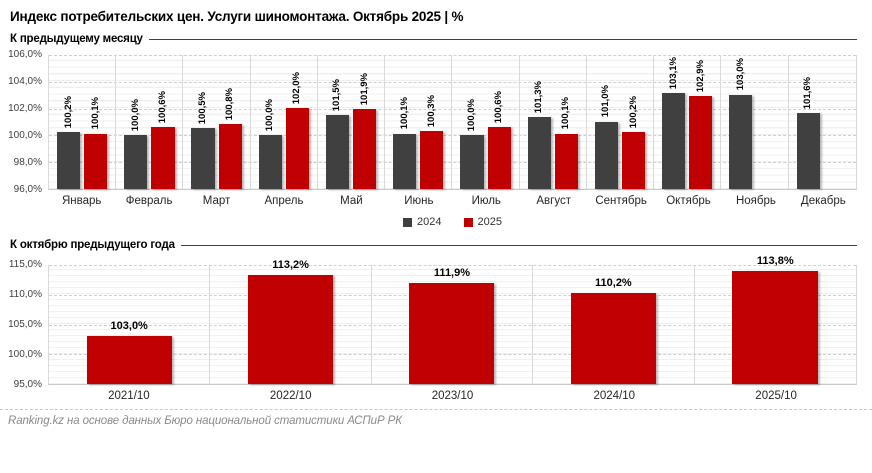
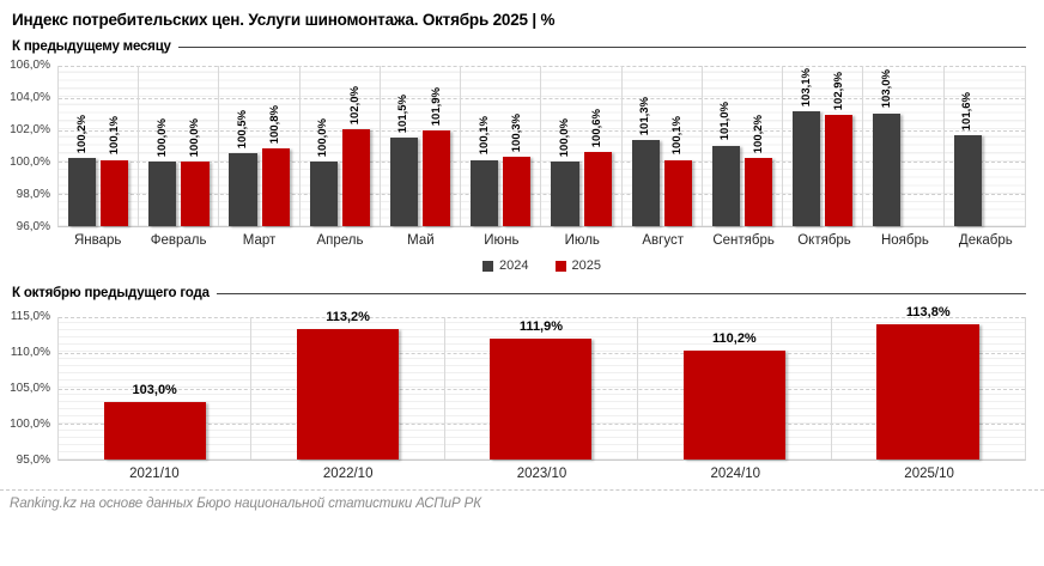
К предыдущему месяцу/2025/Февраль: 100,6% -> 100,0%
